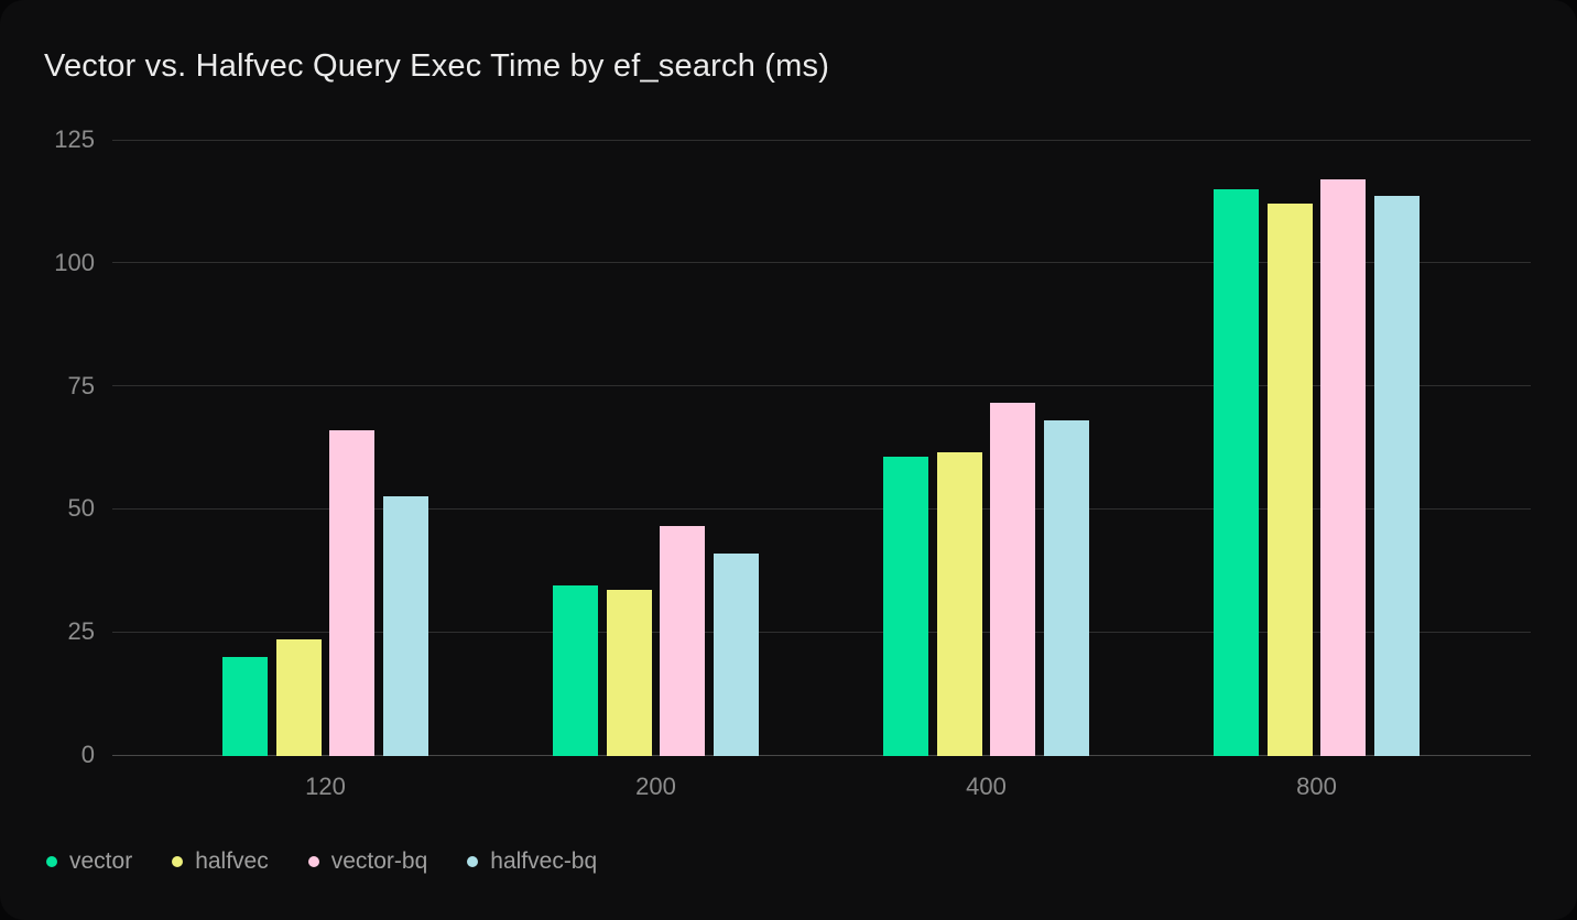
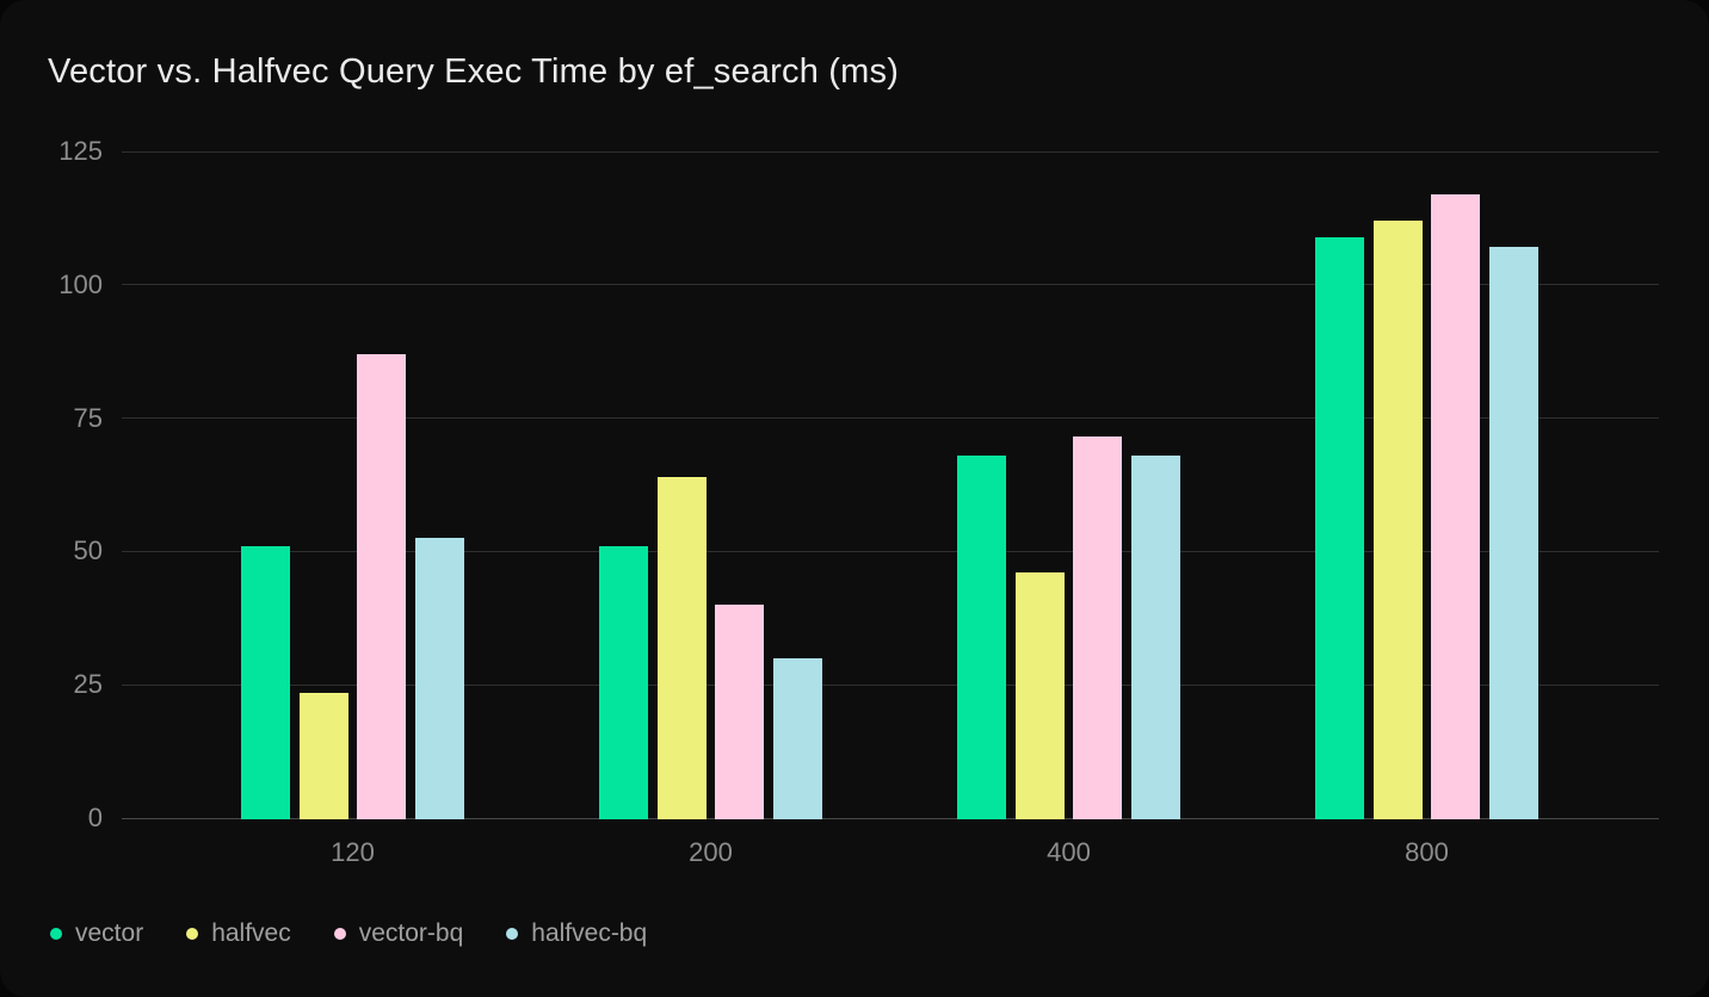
vector/120: 20 -> 51
vector-bq/120: 66 -> 87
vector/200: 34 -> 51
halfvec/200: 34 -> 64
vector-bq/200: 46 -> 40
halfvec-bq/200: 41 -> 30
vector/400: 60 -> 68
halfvec/400: 62 -> 46
vector/800: 115 -> 109
halfvec-bq/800: 114 -> 107
